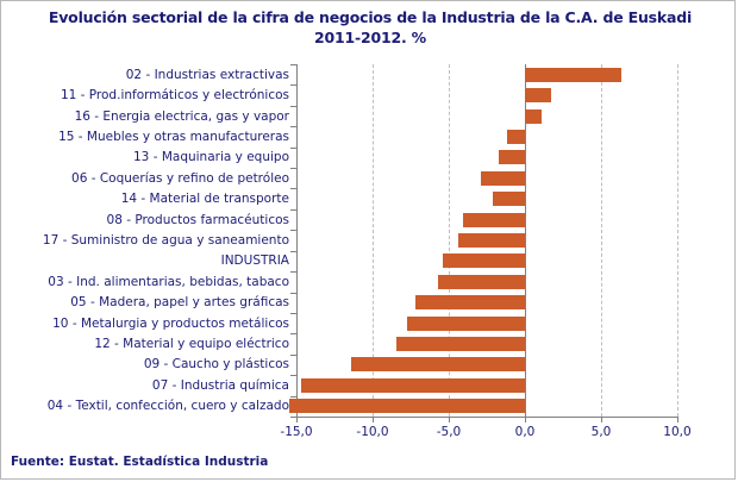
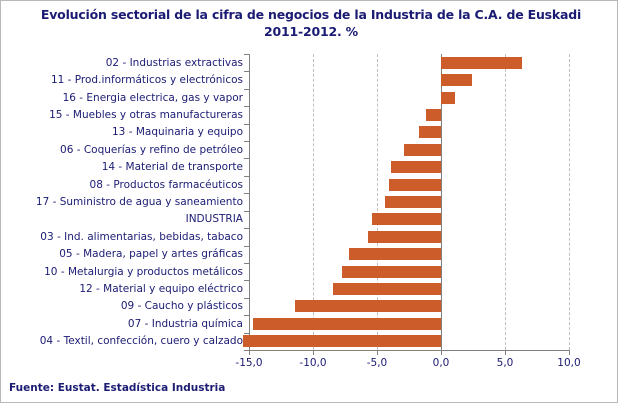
11 - Prod.informáticos y electrónicos: 1,7 -> 2,4
14 - Material de transporte: -2,1 -> -3,9
